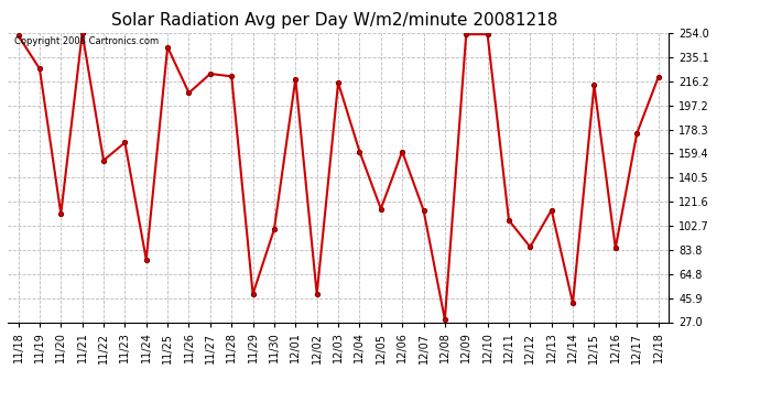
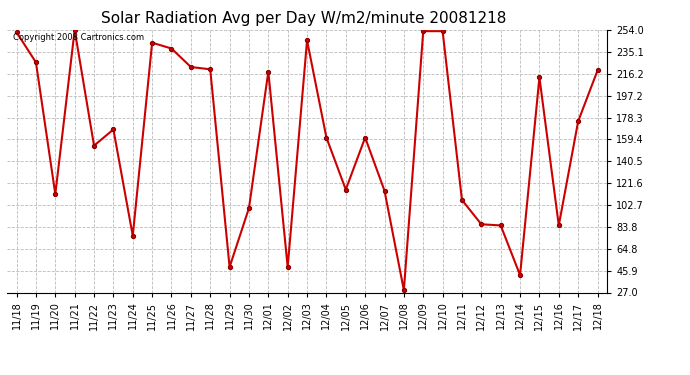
11/26: 207 -> 238
12/03: 215 -> 245
12/13: 115 -> 85
